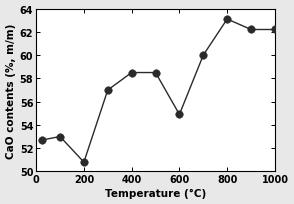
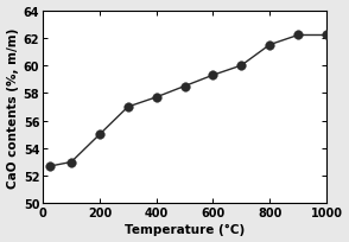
200: 50.8 -> 55.0
400: 58.5 -> 57.7
600: 54.9 -> 59.3
800: 63.1 -> 61.5
